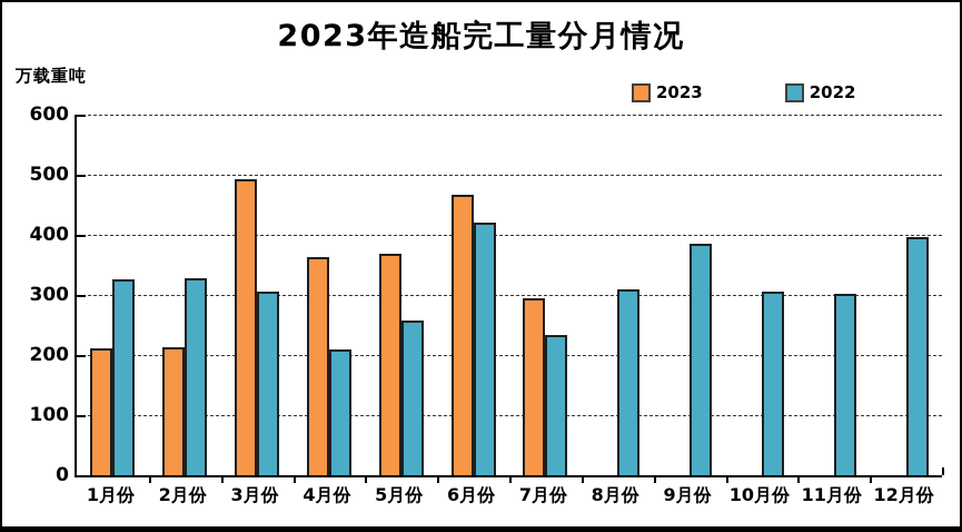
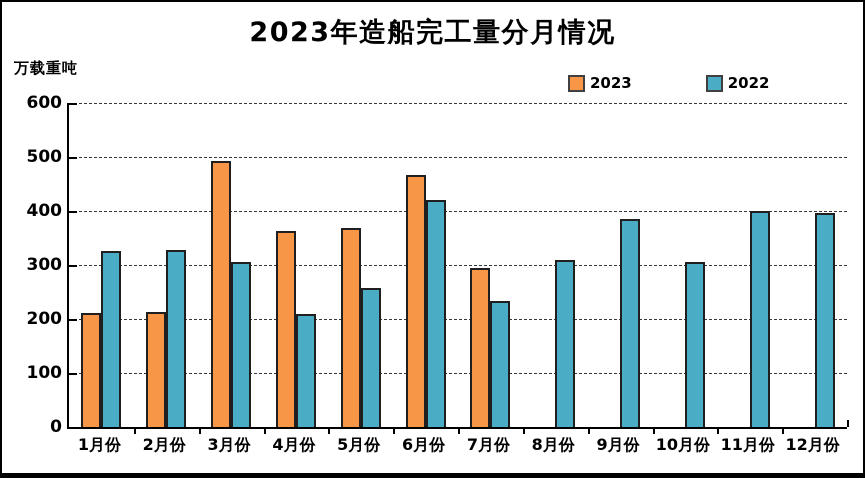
2022/11月份: 300 -> 400
